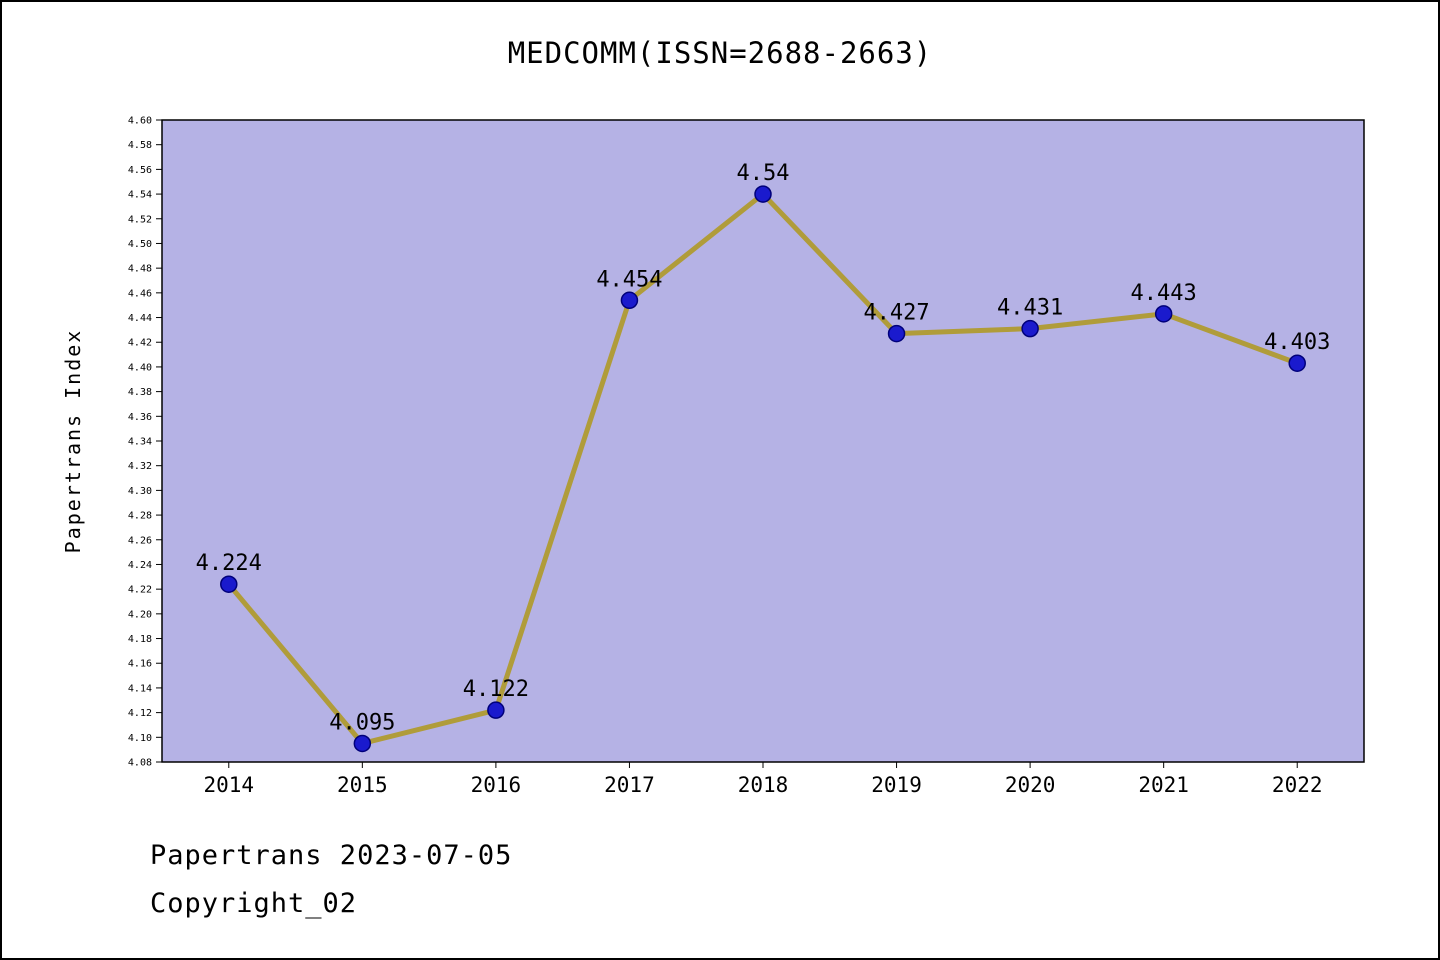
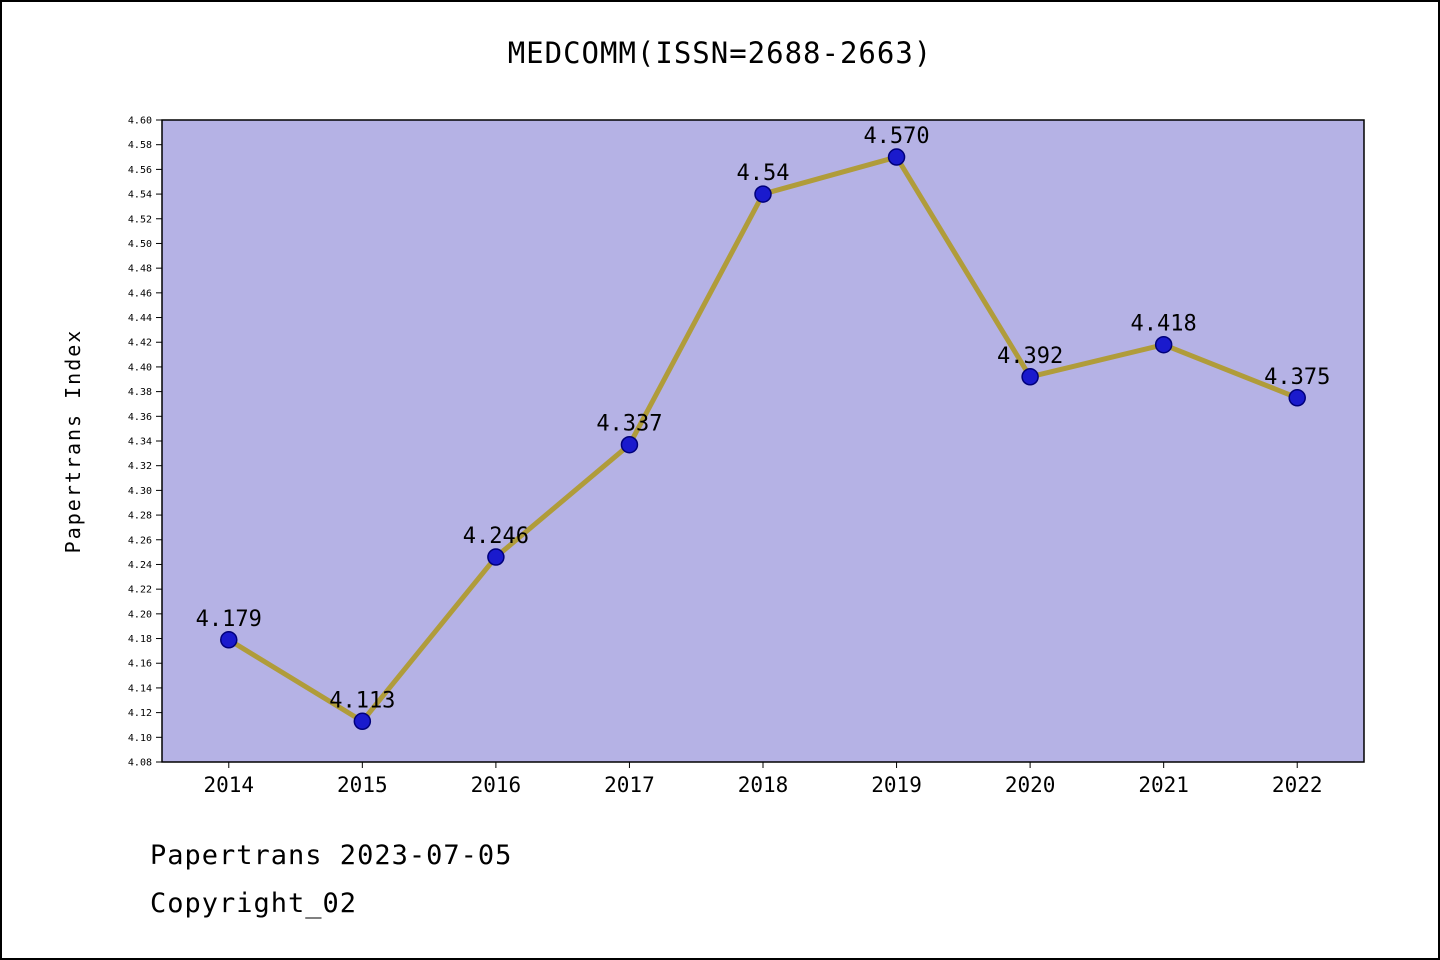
2014: 4.224 -> 4.179
2015: 4.095 -> 4.113
2016: 4.122 -> 4.246
2017: 4.454 -> 4.337
2019: 4.427 -> 4.570
2020: 4.431 -> 4.392
2021: 4.443 -> 4.418
2022: 4.403 -> 4.375
